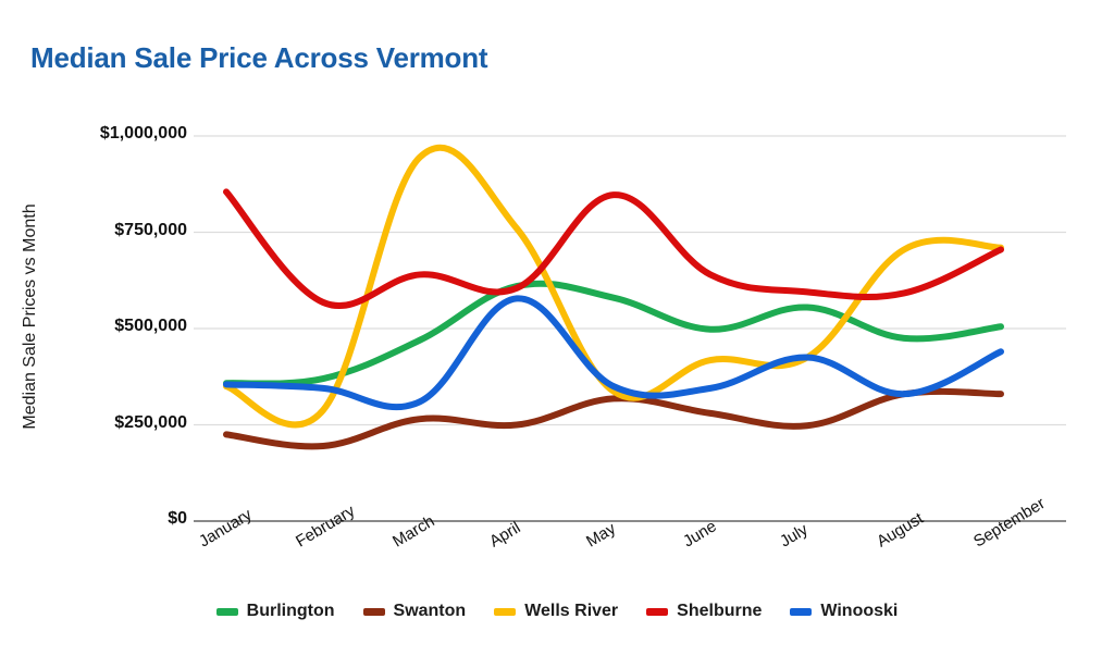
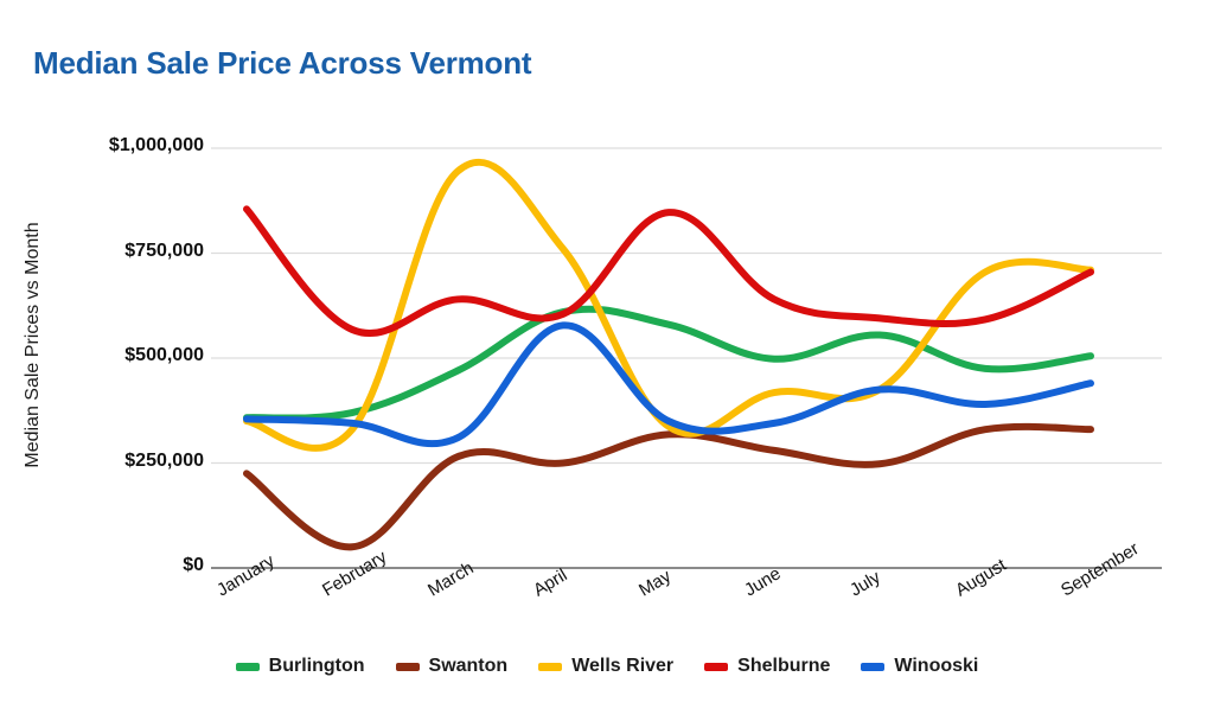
Swanton/February: $200000 -> $50000
Wells River/February: $290000 -> $330000
Winooski/August: $330000 -> $390000
